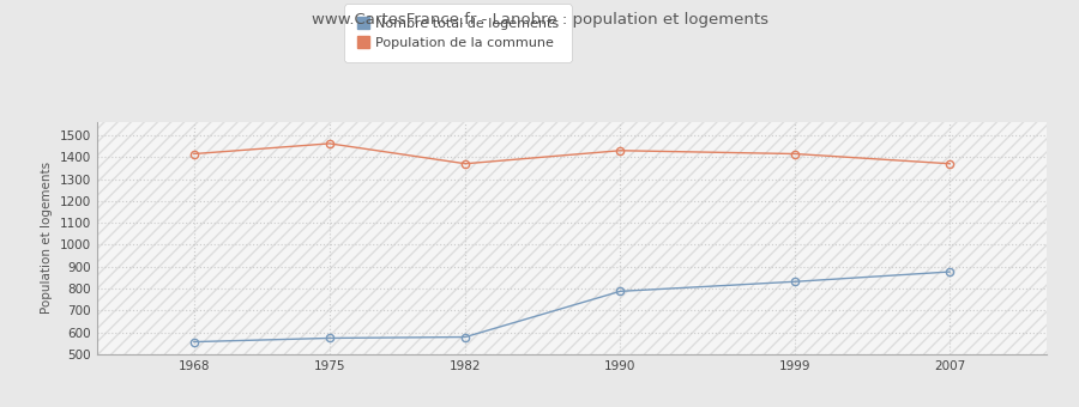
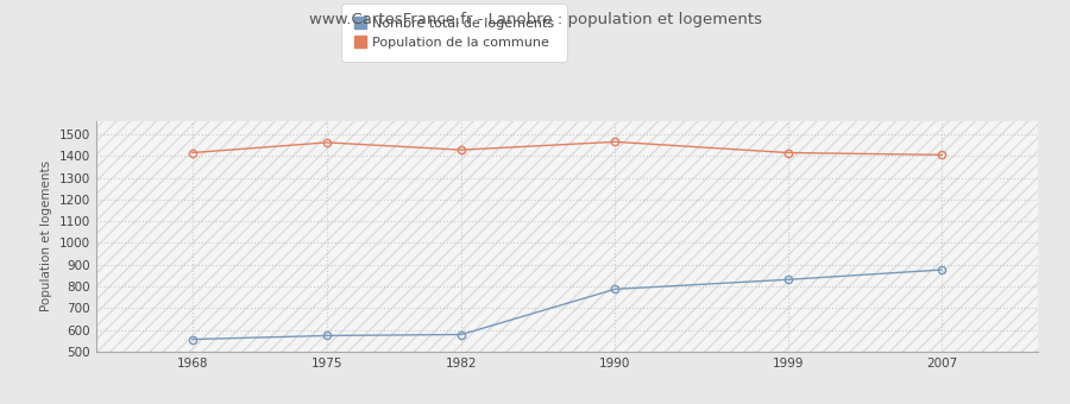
Population de la commune/1982: 1370 -> 1430
Population de la commune/1990: 1430 -> 1460
Population de la commune/2007: 1370 -> 1400
